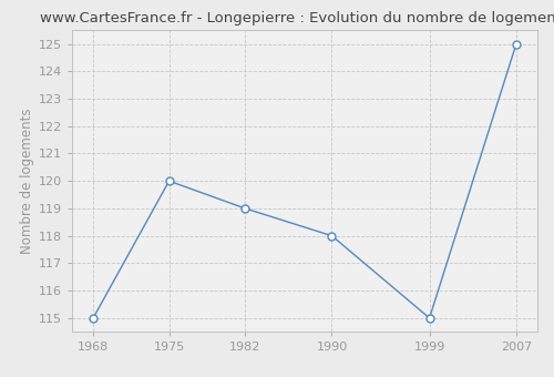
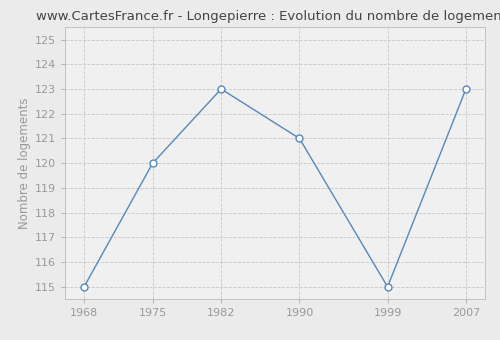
1982: 119 -> 123
1990: 118 -> 121
2007: 125 -> 123
